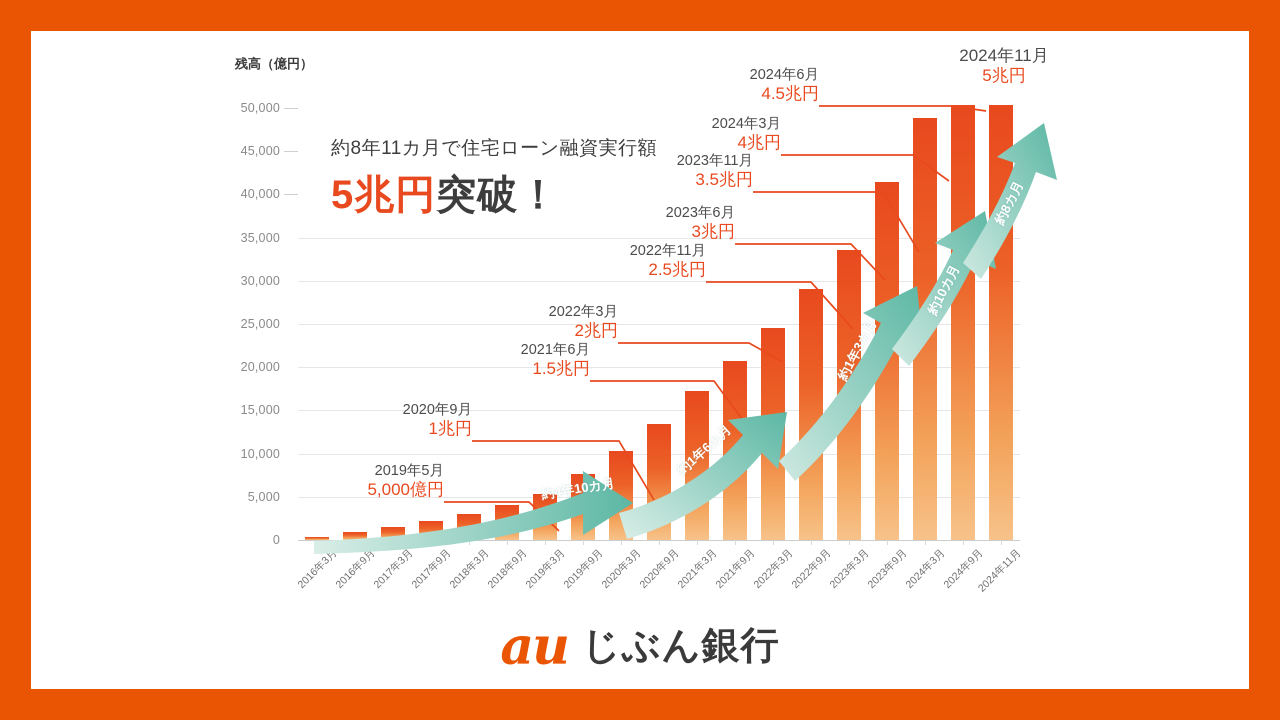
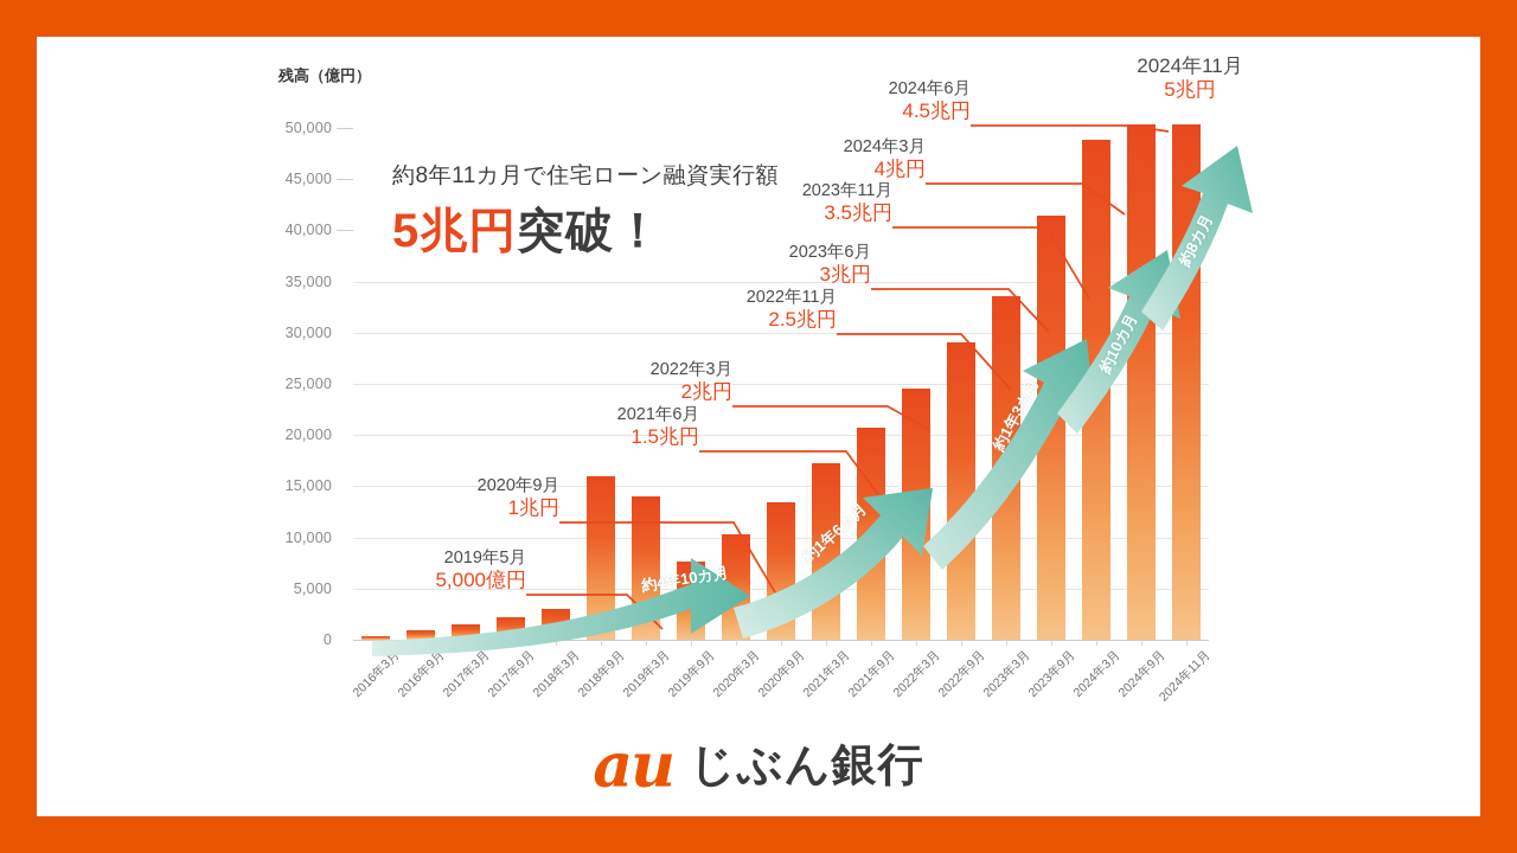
2018年9月: 4000 -> 16000
2019年3月: 5000 -> 14000
